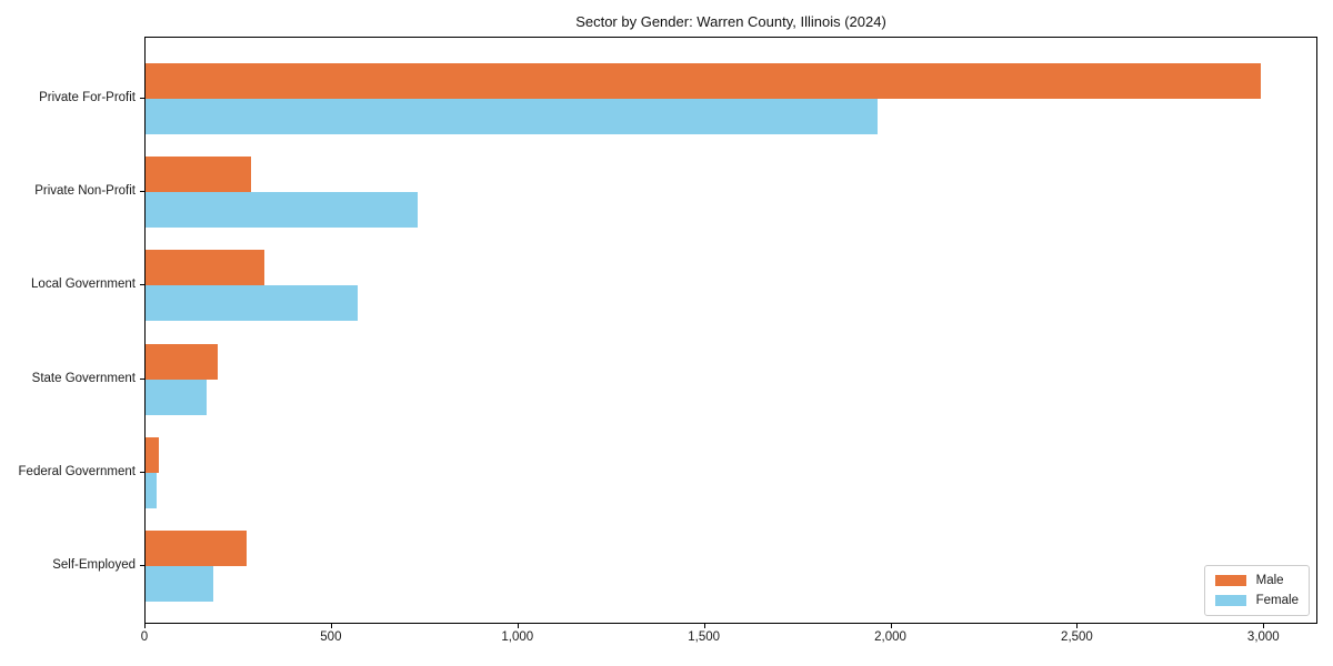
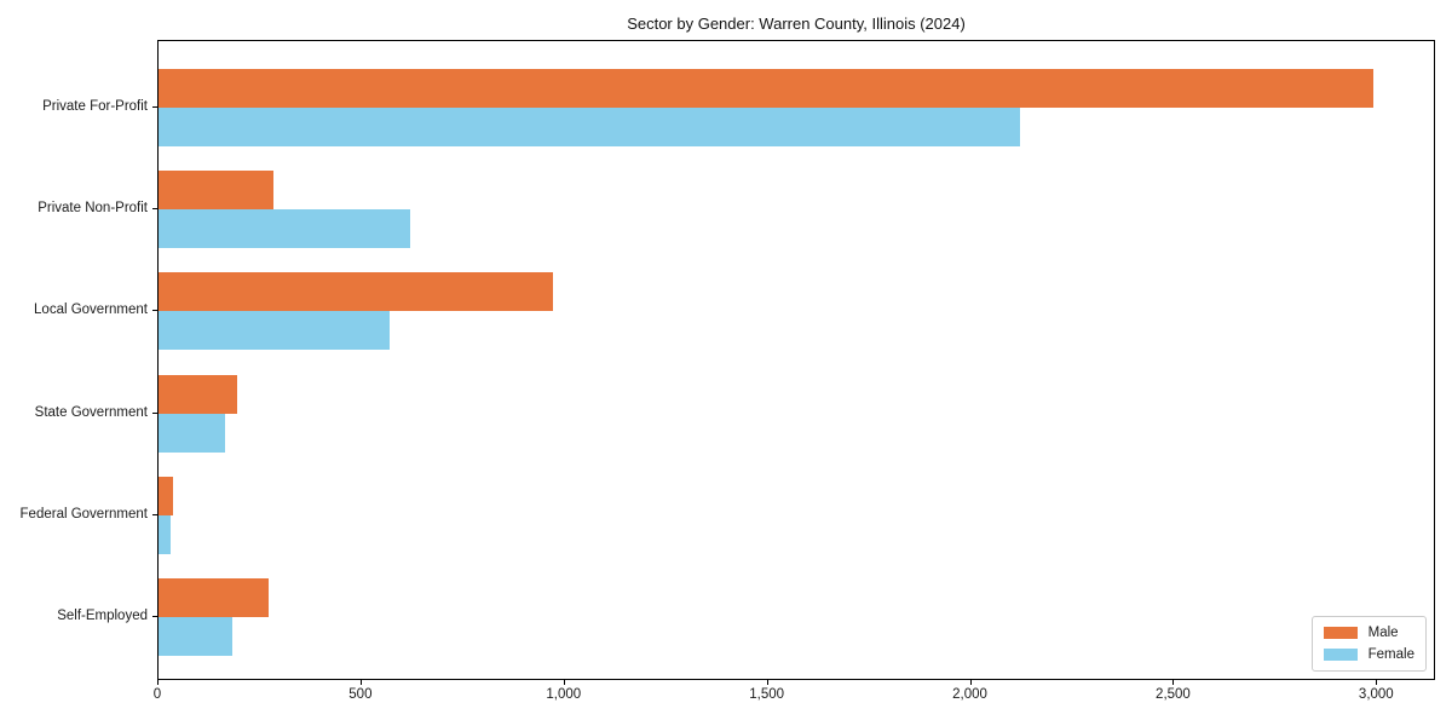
Female/Private For-Profit: 1960 -> 2120
Female/Private Non-Profit: 730 -> 620
Male/Local Government: 320 -> 970
